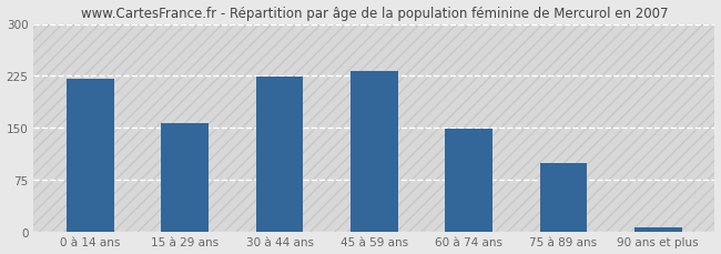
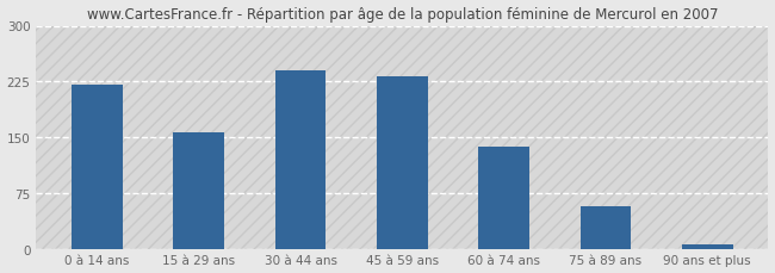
30 à 44 ans: 224 -> 240
60 à 74 ans: 148 -> 137
75 à 89 ans: 98 -> 57
